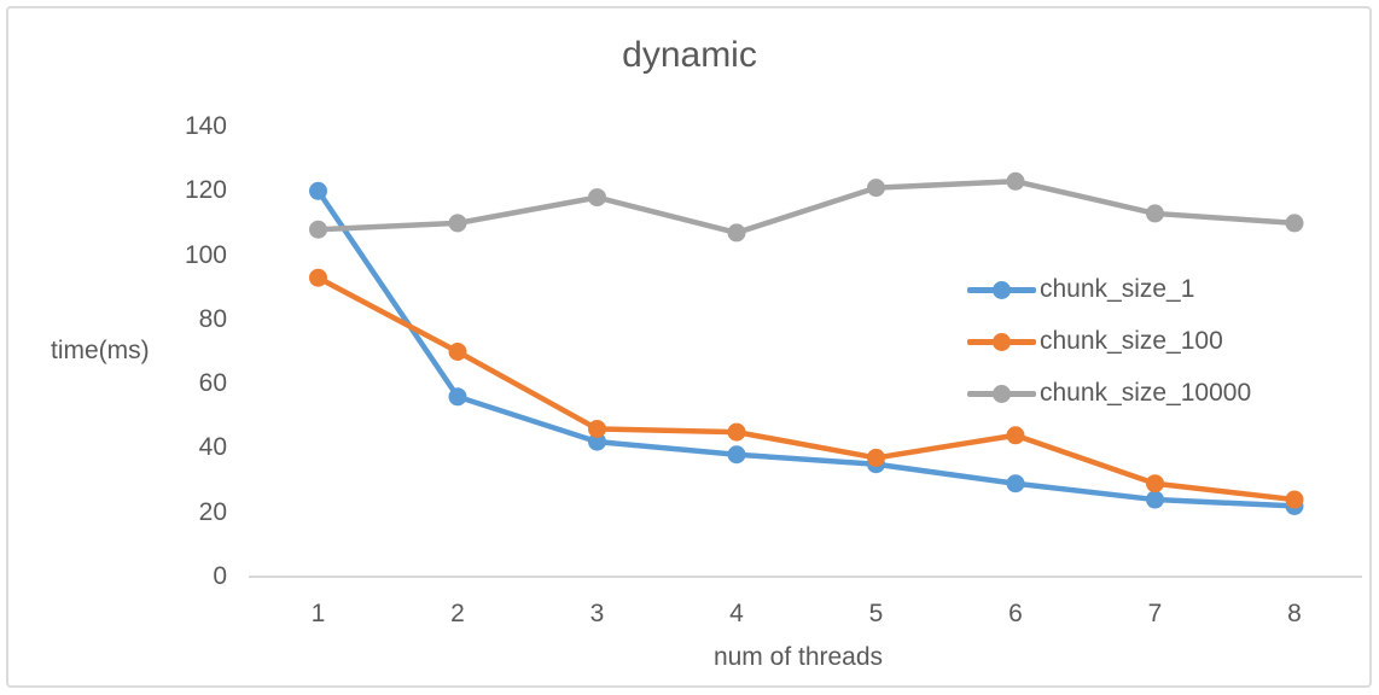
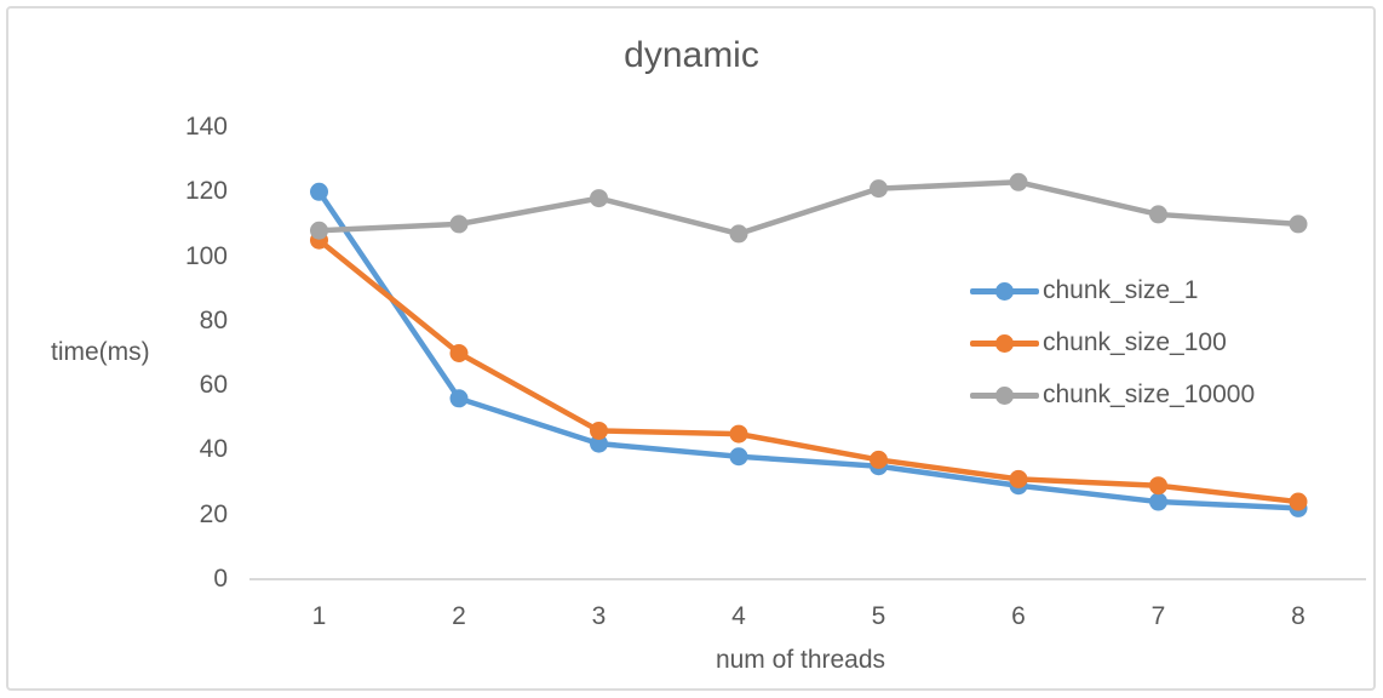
chunk_size_100/1: 93 -> 105
chunk_size_100/6: 44 -> 31
